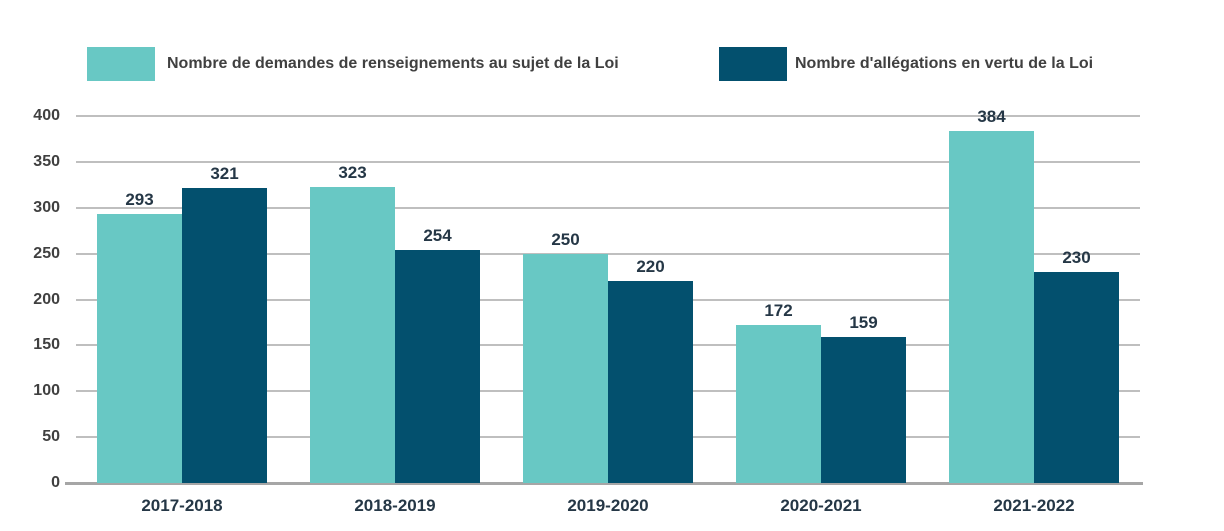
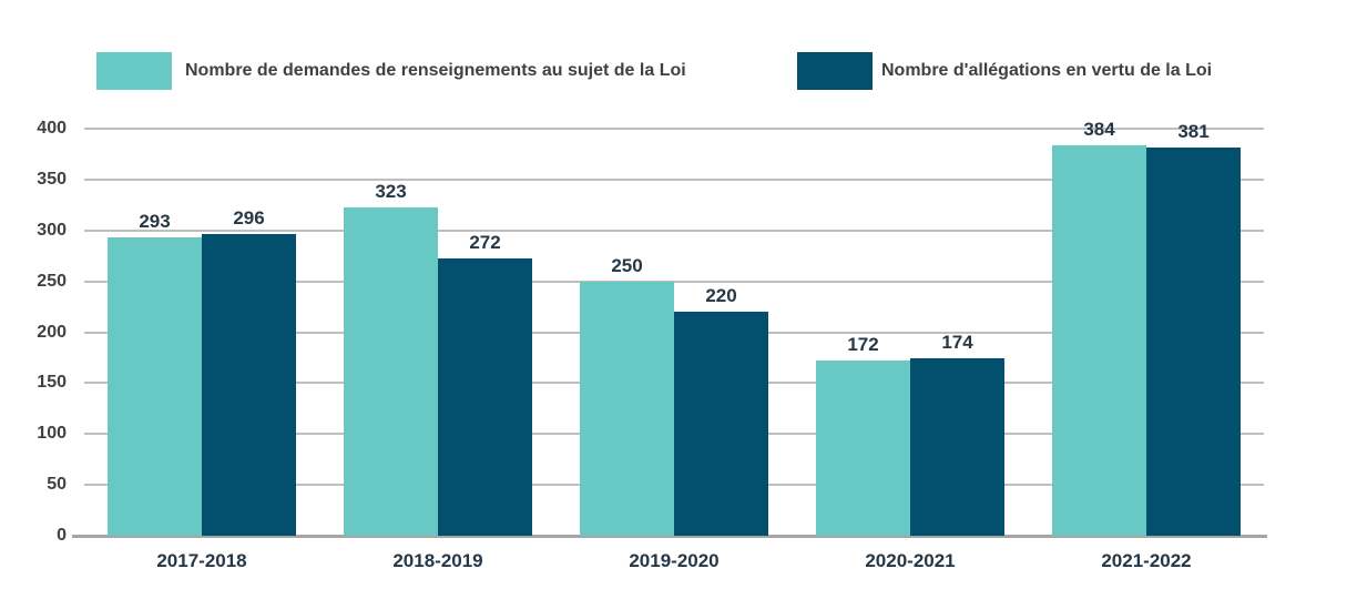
Nombre d'allégations en vertu de la Loi/2017-2018: 321 -> 296
Nombre d'allégations en vertu de la Loi/2018-2019: 254 -> 272
Nombre d'allégations en vertu de la Loi/2020-2021: 159 -> 174
Nombre d'allégations en vertu de la Loi/2021-2022: 230 -> 381
